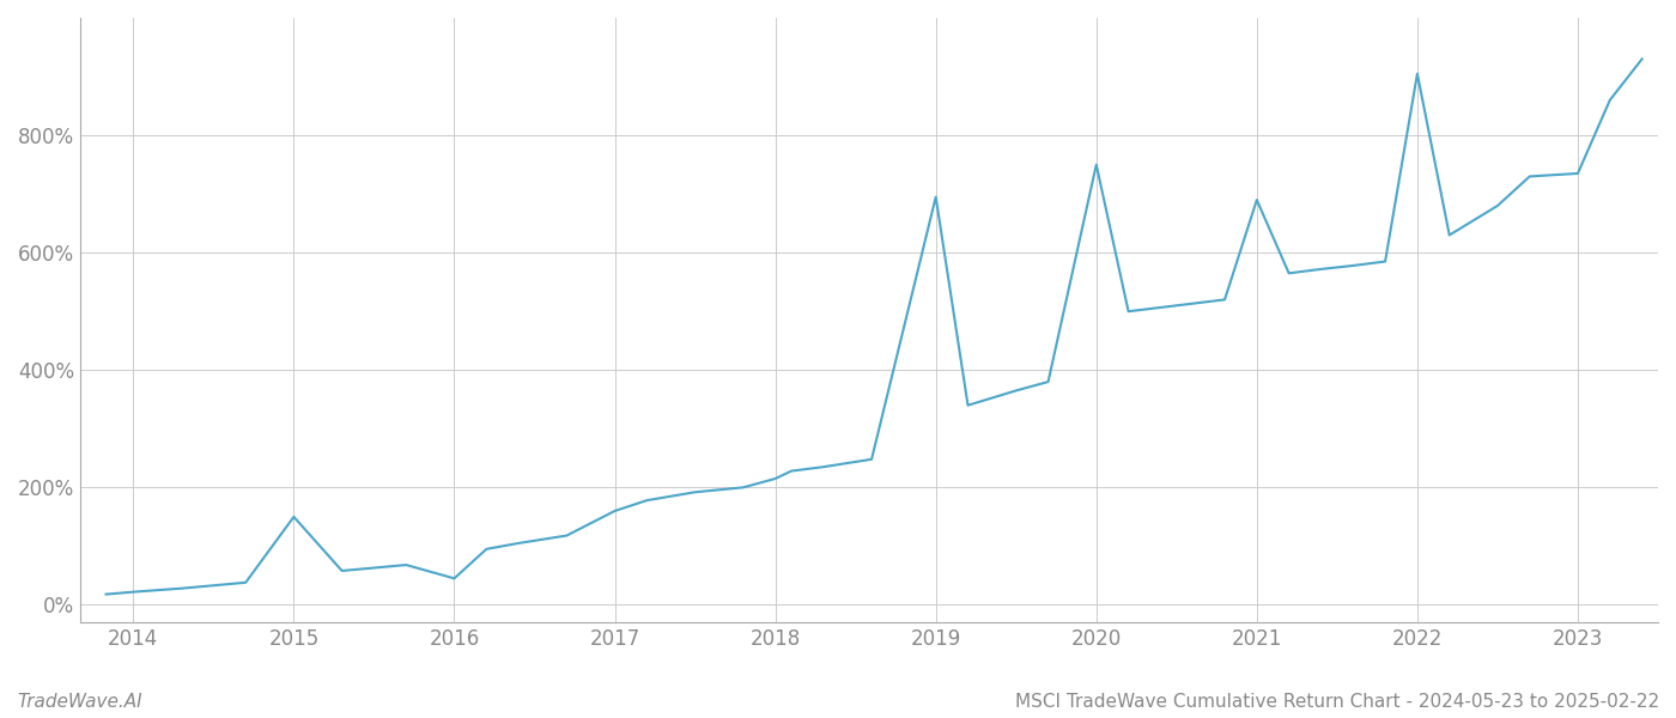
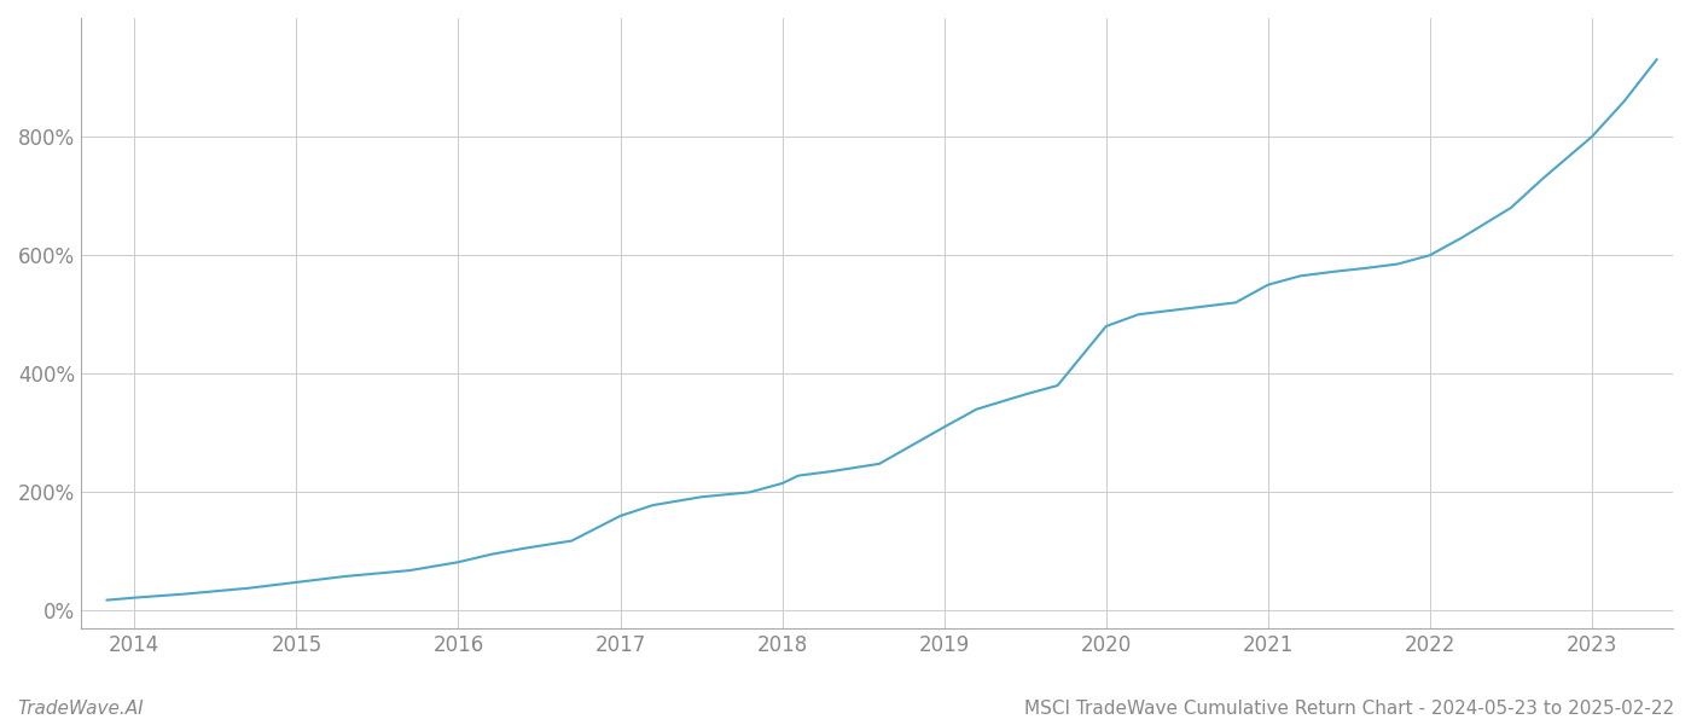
2015: 150% -> 48%
2016: 45% -> 82%
2019: 695% -> 310%
2020: 750% -> 480%
2021: 690% -> 550%
2022: 905% -> 600%
2023: 735% -> 800%
